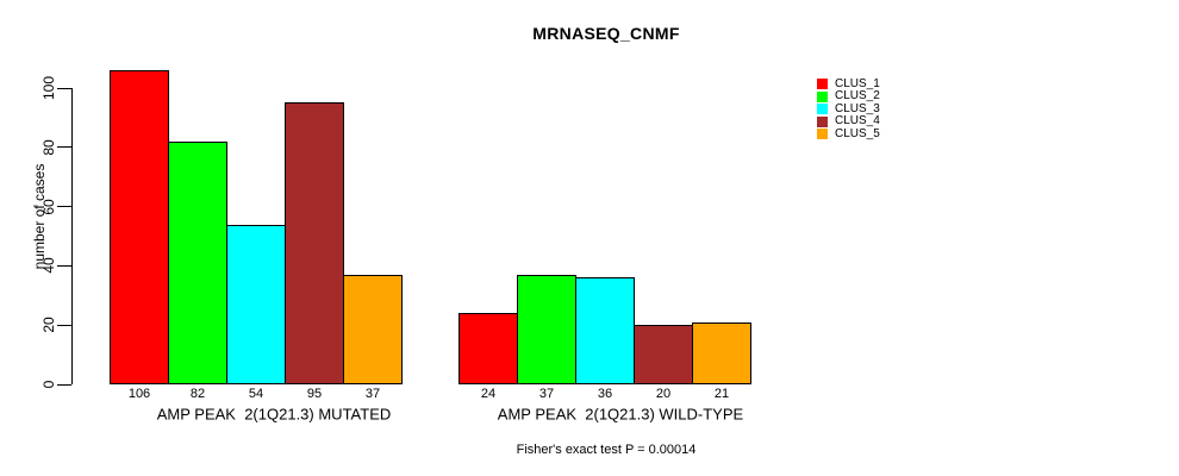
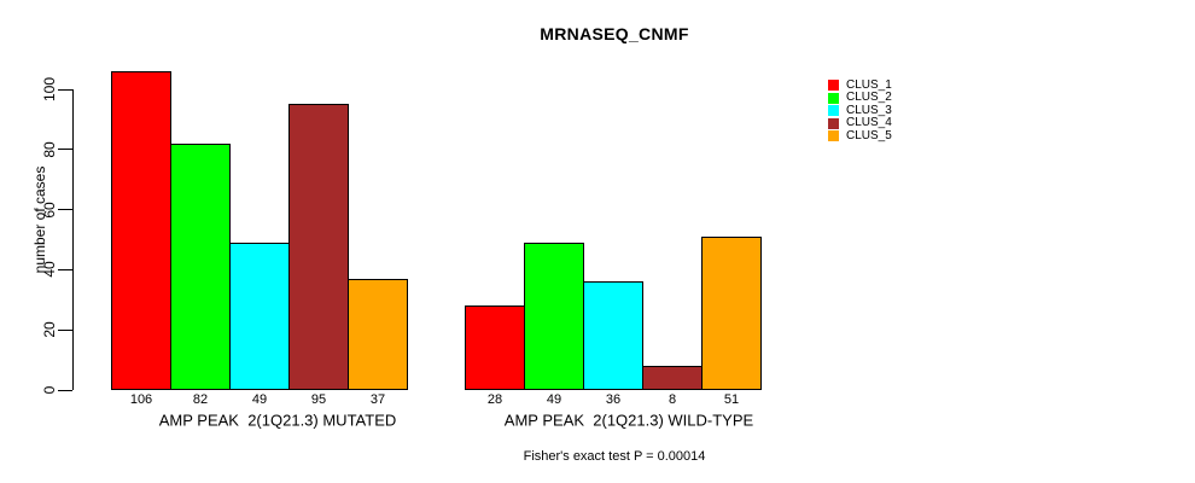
CLUS_3/AMP PEAK 2(1Q21.3) MUTATED: 54 -> 49
CLUS_1/AMP PEAK 2(1Q21.3) WILD-TYPE: 24 -> 28
CLUS_2/AMP PEAK 2(1Q21.3) WILD-TYPE: 37 -> 49
CLUS_4/AMP PEAK 2(1Q21.3) WILD-TYPE: 20 -> 8
CLUS_5/AMP PEAK 2(1Q21.3) WILD-TYPE: 21 -> 51
